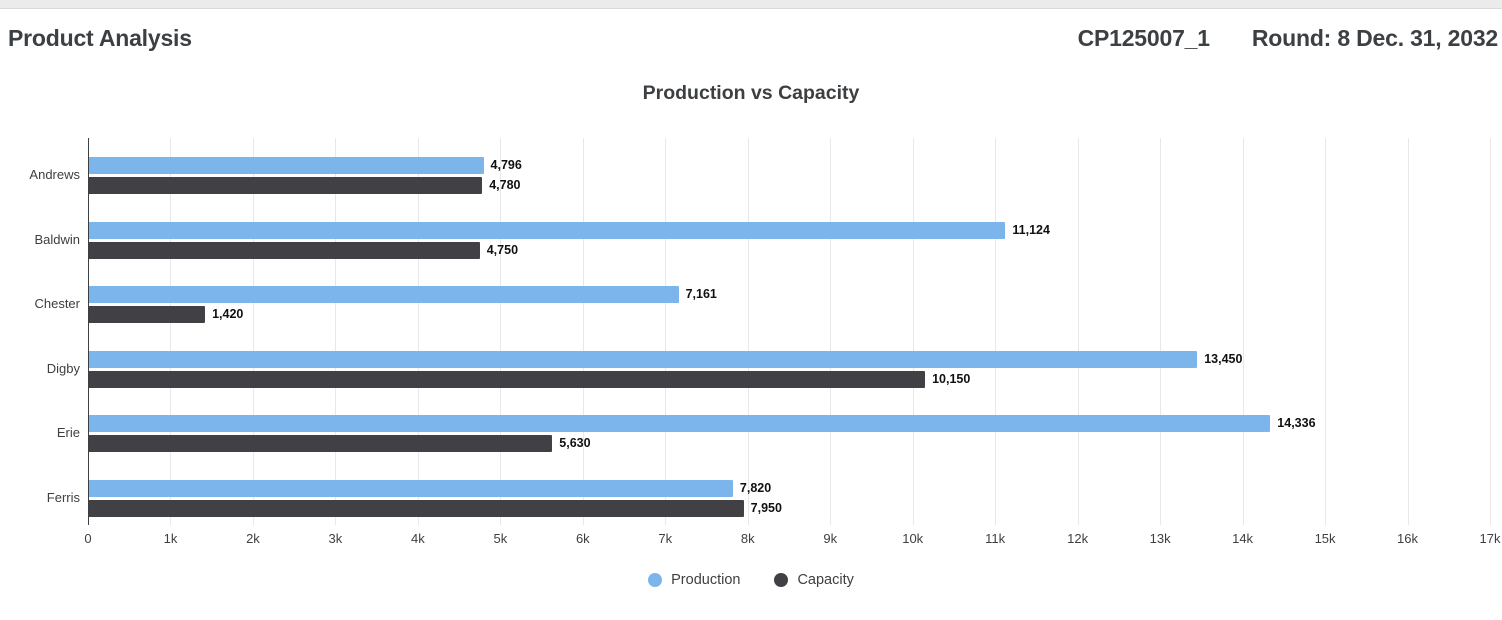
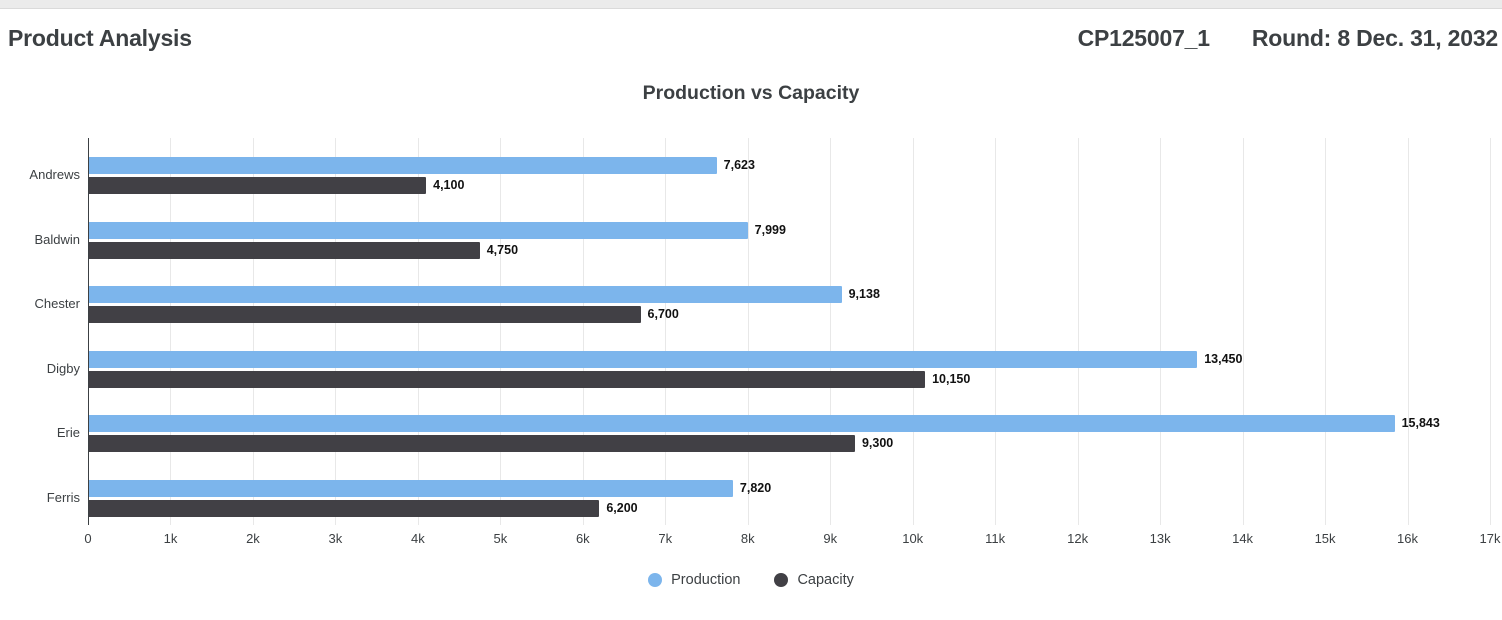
Production/Andrews: 4,796 -> 7,623
Capacity/Andrews: 4,780 -> 4,100
Production/Baldwin: 11,124 -> 7,999
Production/Chester: 7,161 -> 9,138
Capacity/Chester: 1,420 -> 6,700
Production/Erie: 14,336 -> 15,843
Capacity/Erie: 5,630 -> 9,300
Capacity/Ferris: 7,950 -> 6,200
